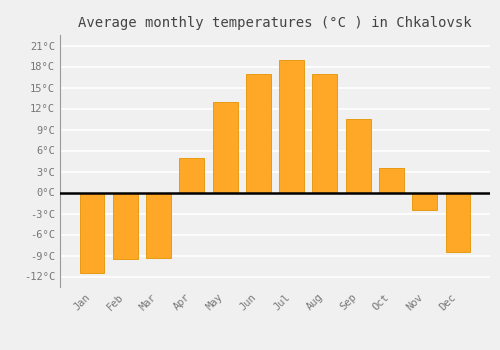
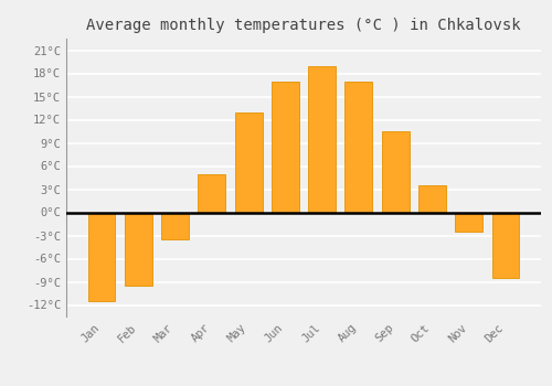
Mar: -9.4°C -> -3.5°C
